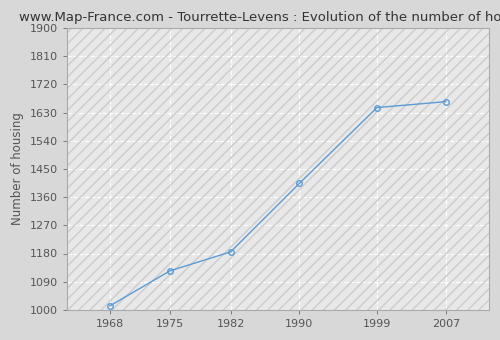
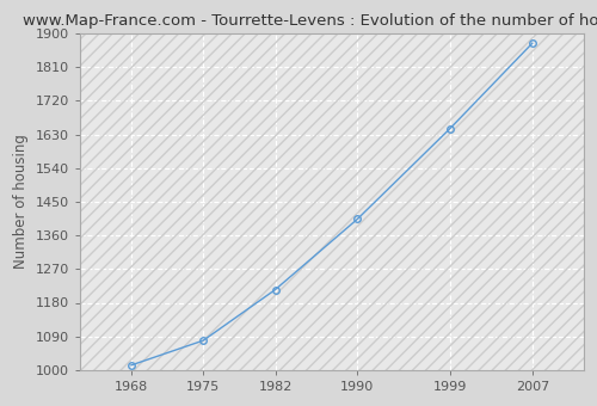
1975: 1125 -> 1079
1982: 1185 -> 1215
2007: 1665 -> 1874
